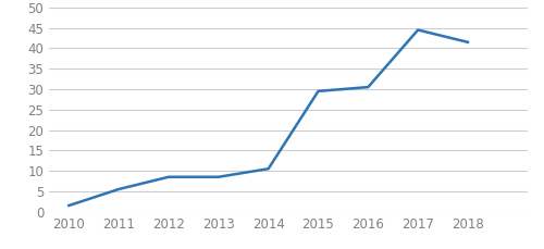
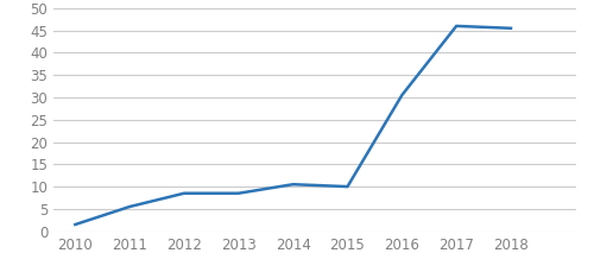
2015: 29.5 -> 10.0
2017: 44.5 -> 46.0
2018: 41.5 -> 45.5
